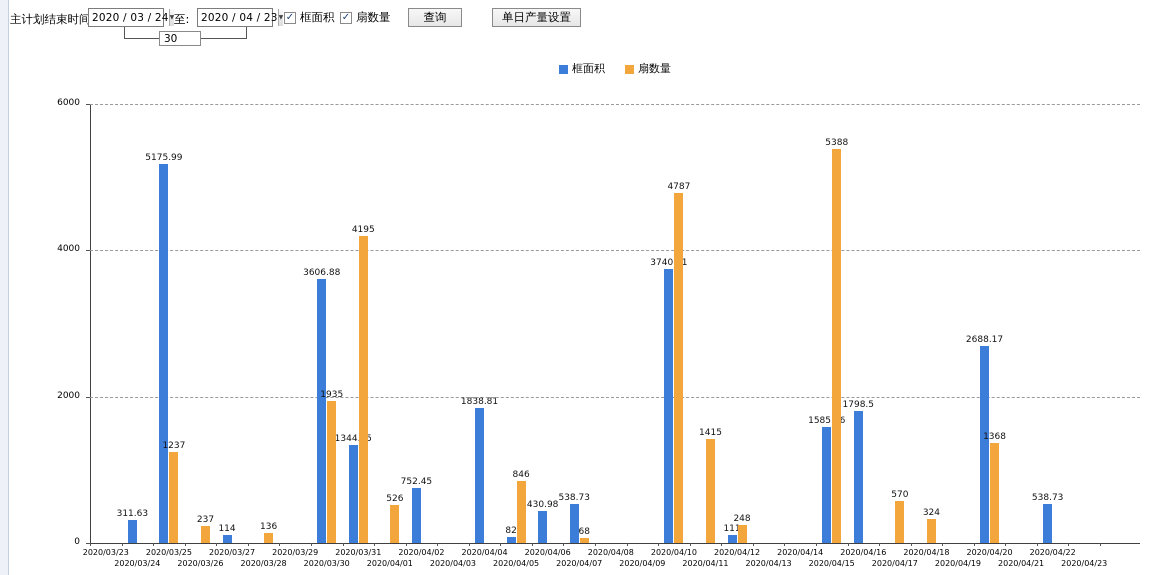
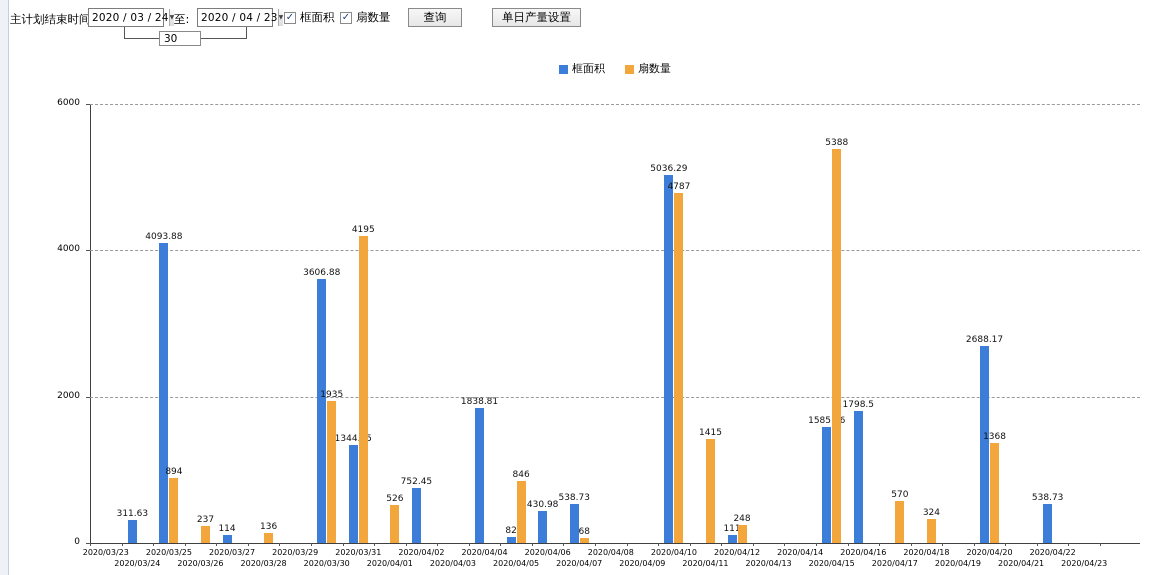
框面积/2020/03/25: 5175.99 -> 4093.88
扇数量/2020/03/25: 1237 -> 894
框面积/2020/04/10: 3740.81 -> 5036.29
